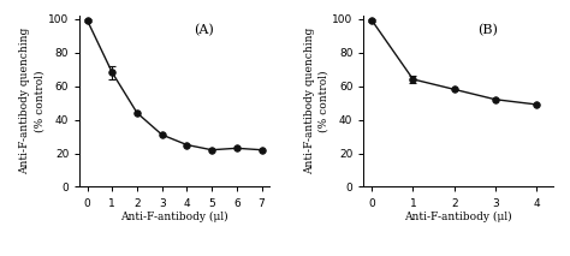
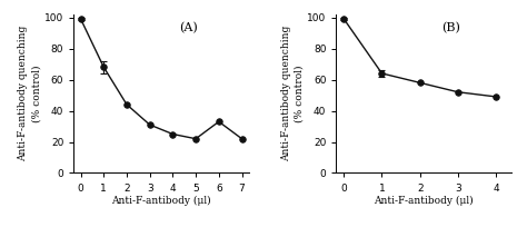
6: 23 -> 33
